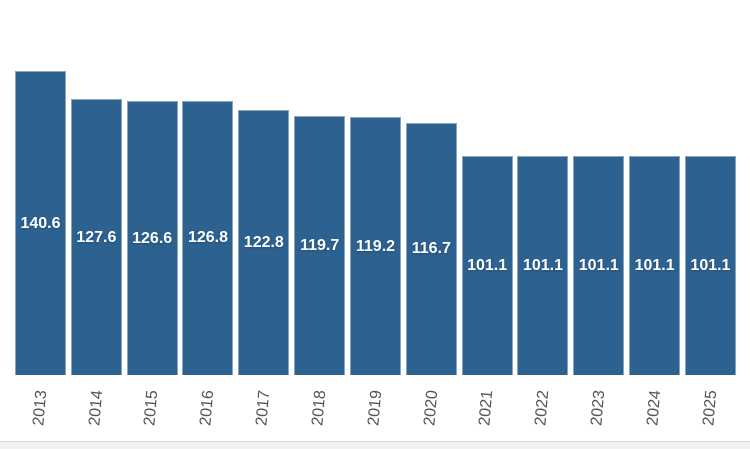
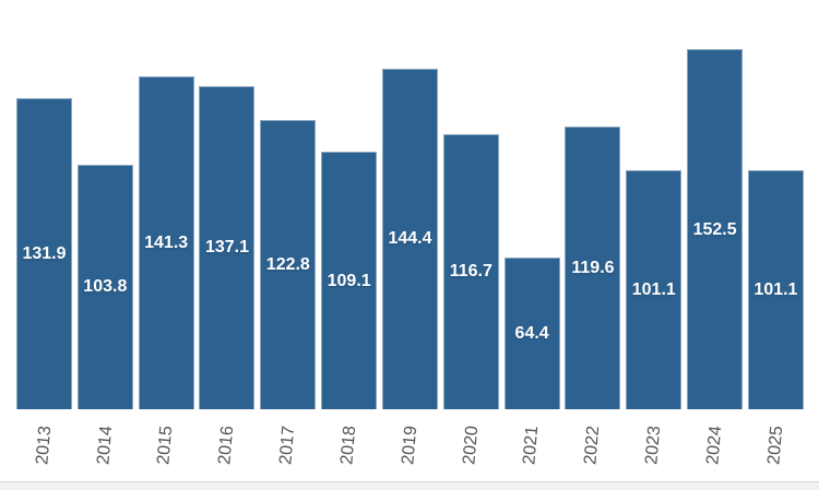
2013: 140.6 -> 131.9
2014: 127.6 -> 103.8
2015: 126.6 -> 141.3
2016: 126.8 -> 137.1
2018: 119.7 -> 109.1
2019: 119.2 -> 144.4
2021: 101.1 -> 64.4
2022: 101.1 -> 119.6
2024: 101.1 -> 152.5
